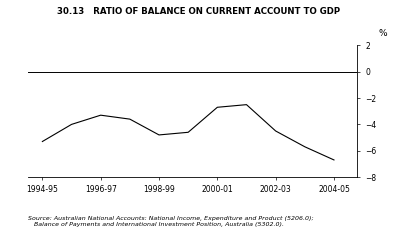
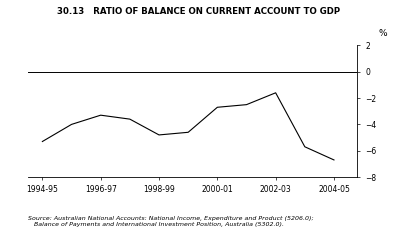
2002-03: -4.5 -> -1.6
